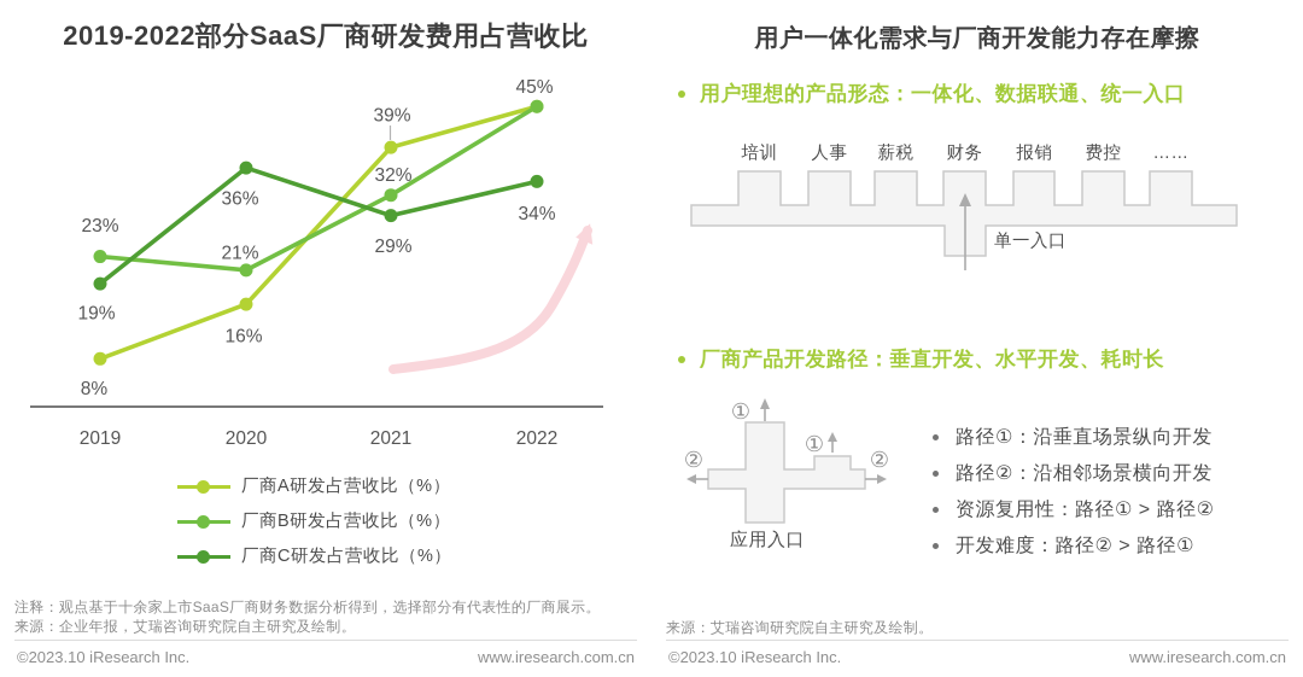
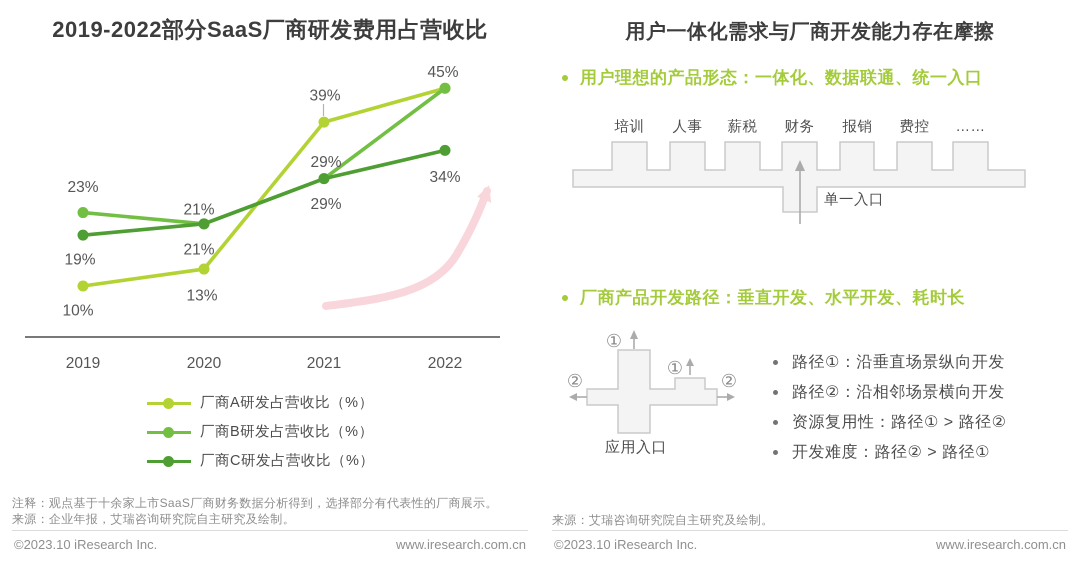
厂商A研发占营收比（%）/2019: 8% -> 10%
厂商A研发占营收比（%）/2020: 16% -> 13%
厂商C研发占营收比（%）/2020: 36% -> 21%
厂商B研发占营收比（%）/2021: 32% -> 29%
